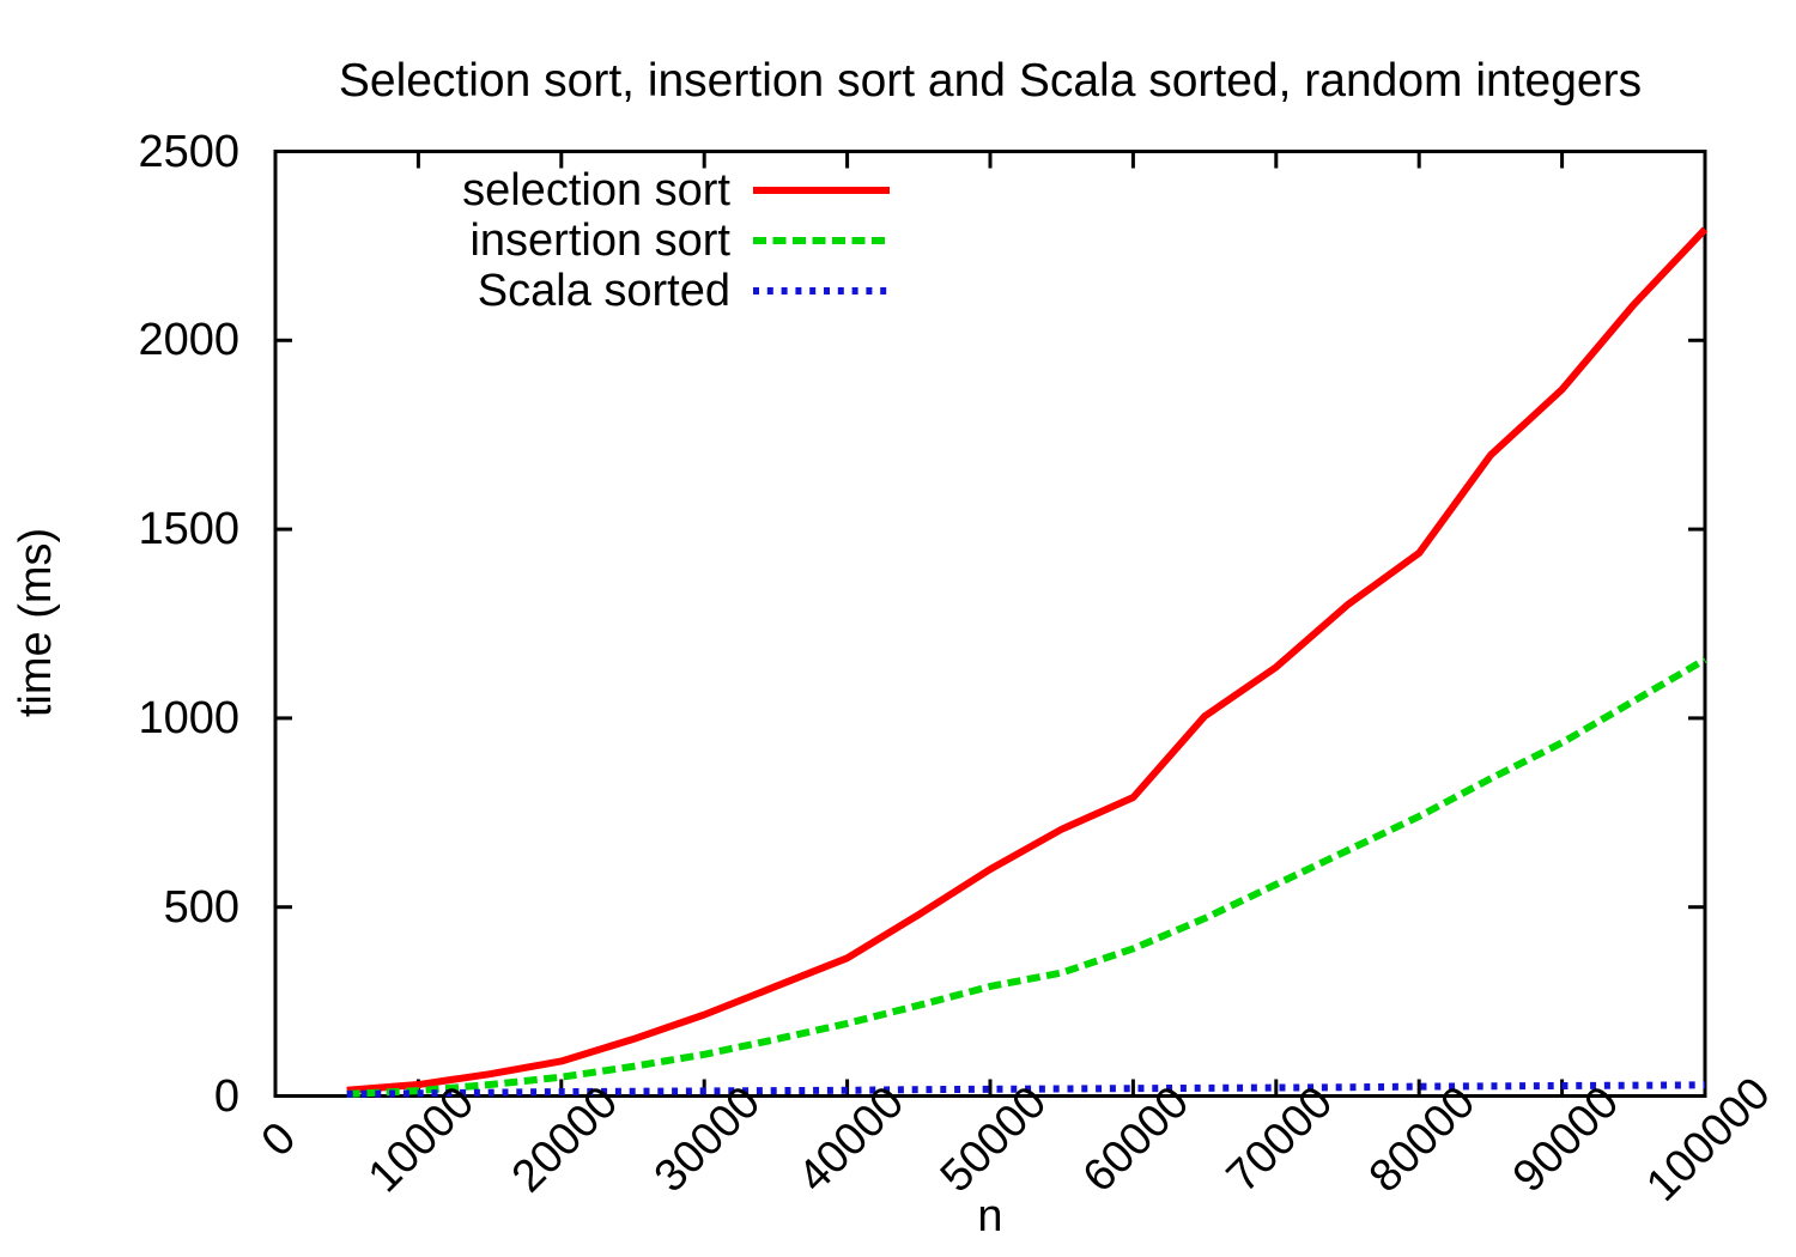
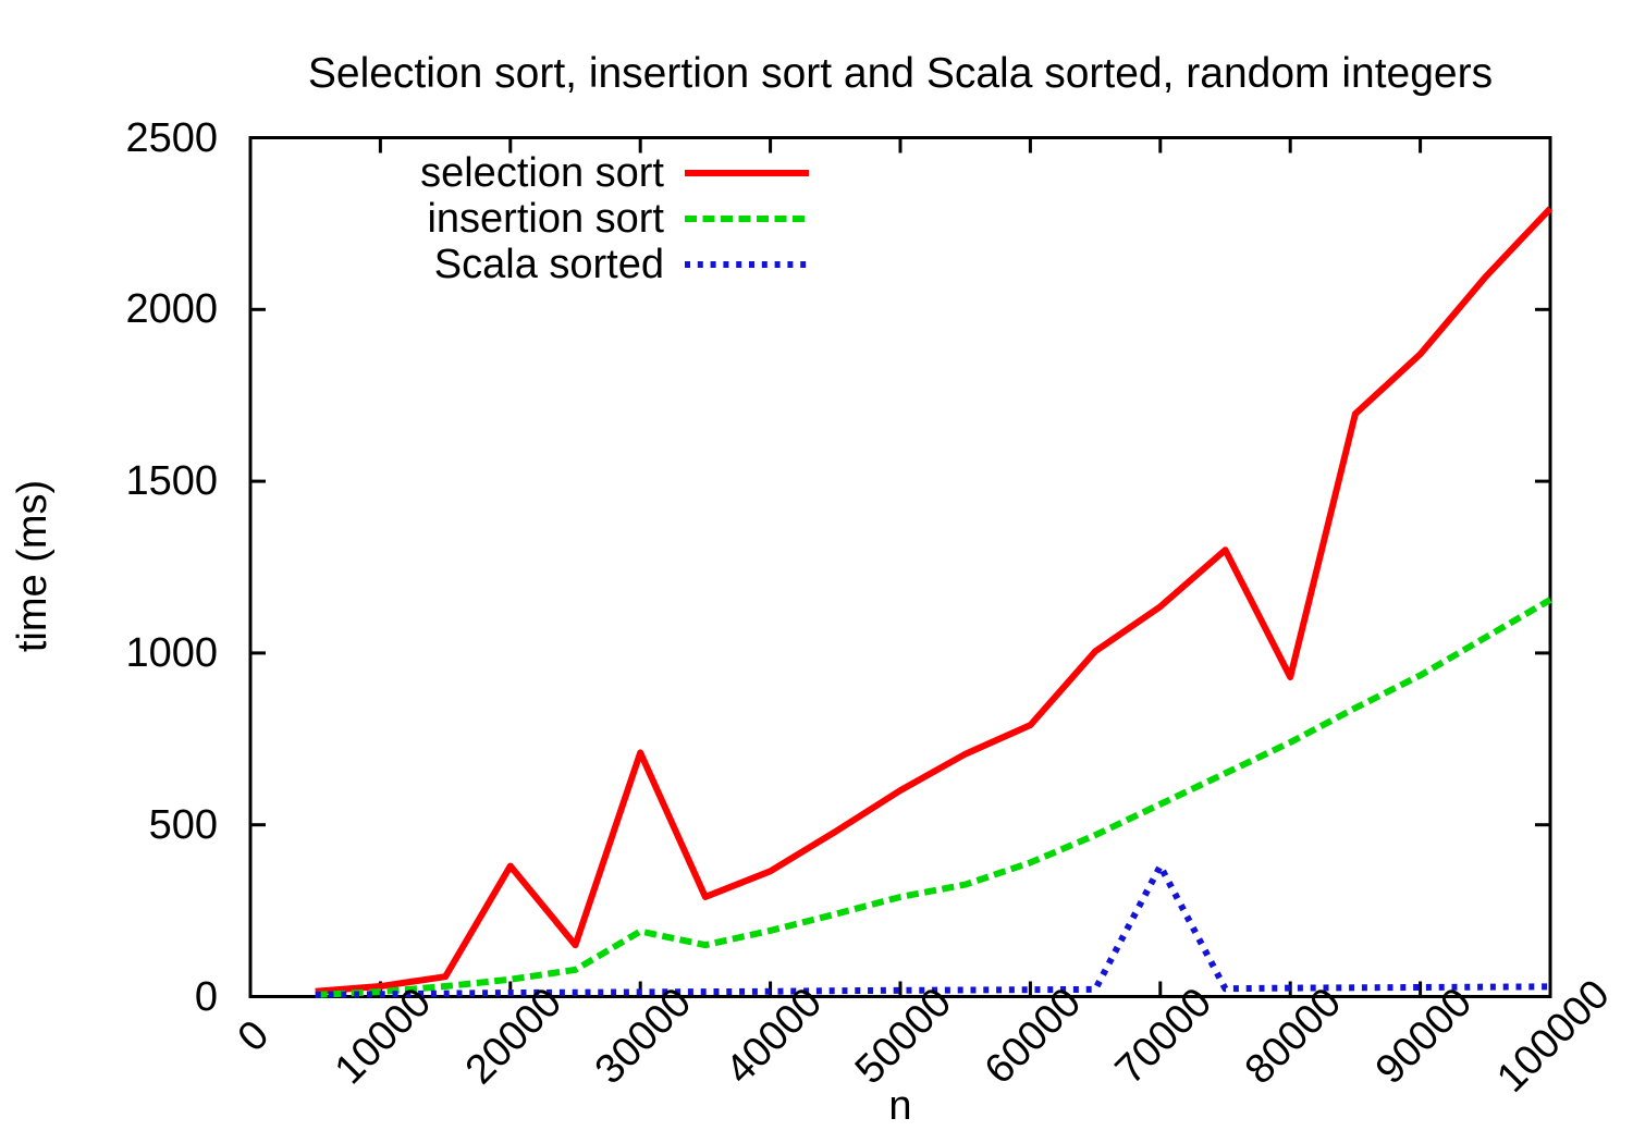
selection sort/20000: 90 -> 380
selection sort/30000: 220 -> 710
insertion sort/30000: 110 -> 190
Scala sorted/70000: 20 -> 380
selection sort/80000: 1440 -> 930
